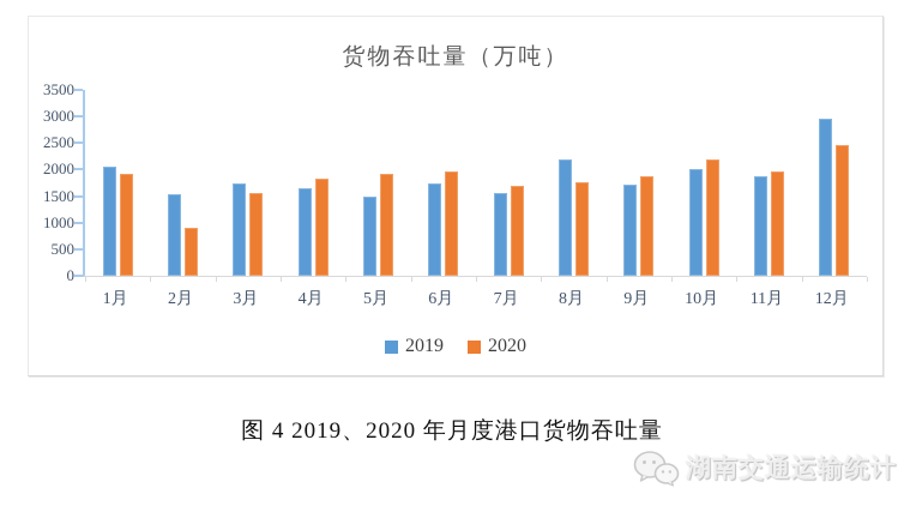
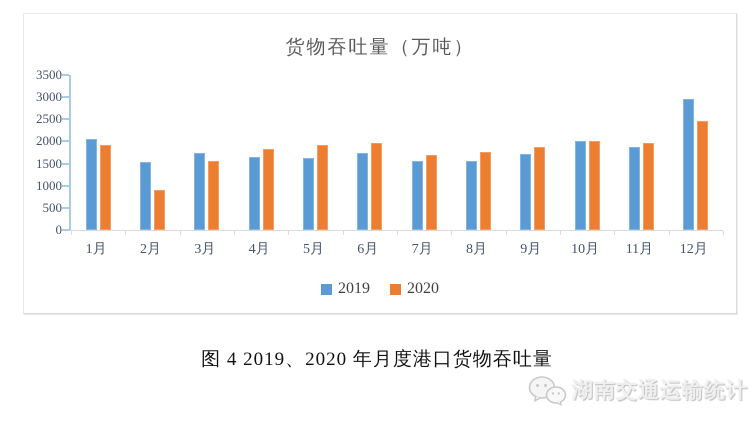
2019/5月: 1500 -> 1600
2019/8月: 2200 -> 1600
2020/10月: 2200 -> 2000
